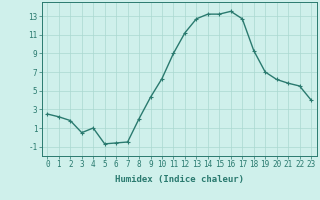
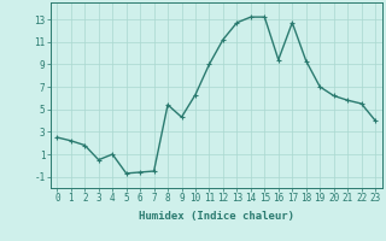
8: 2.0 -> 5.4
16: 13.5 -> 9.4
